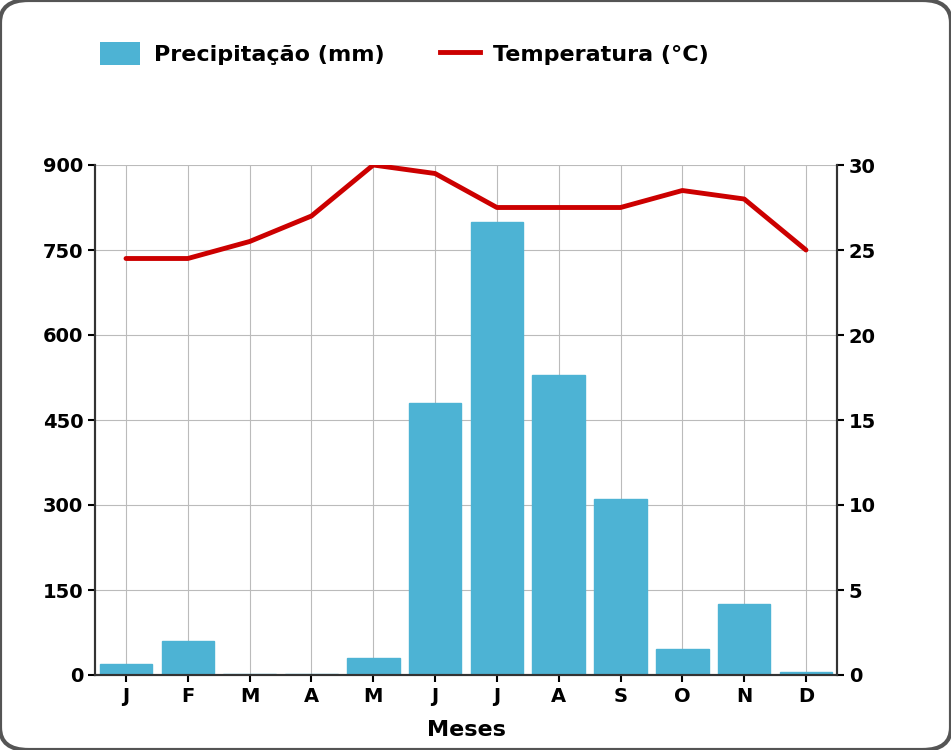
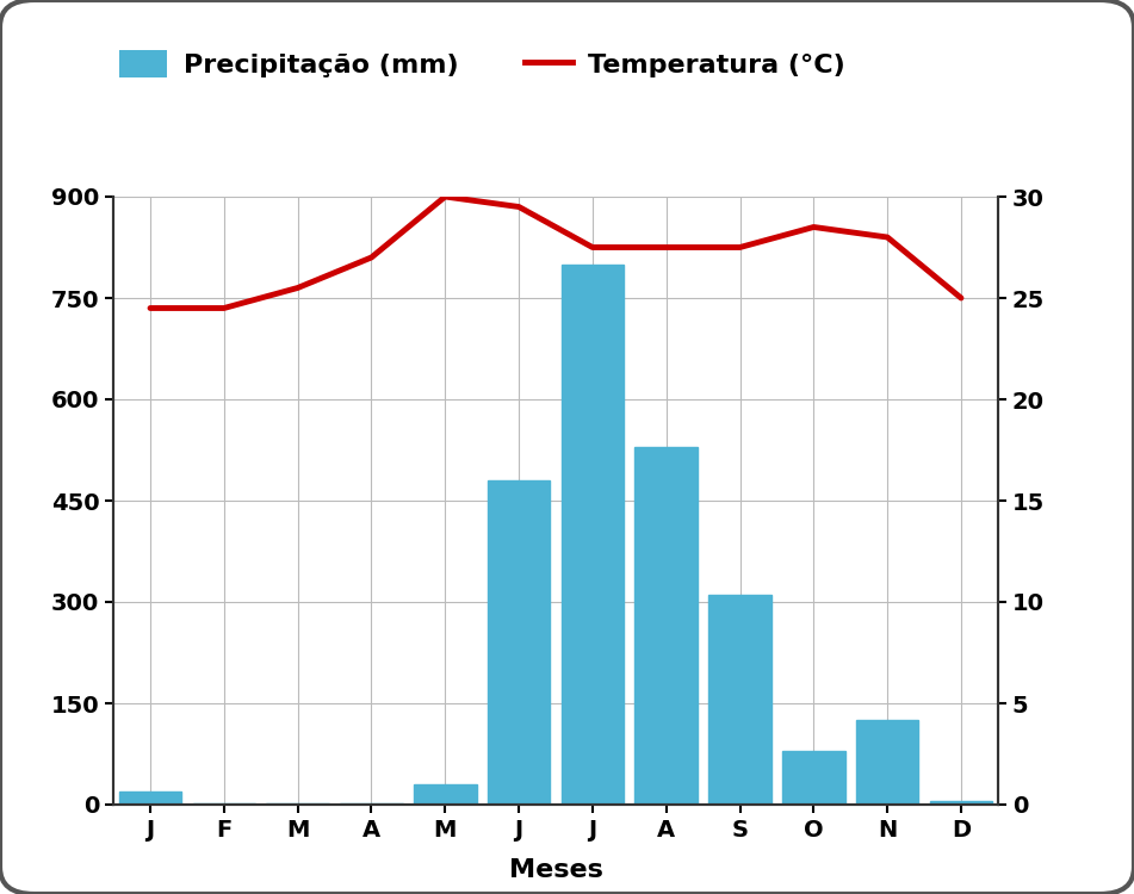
Precipitação (mm)/F: 60 -> 2
Precipitação (mm)/O: 46 -> 80
